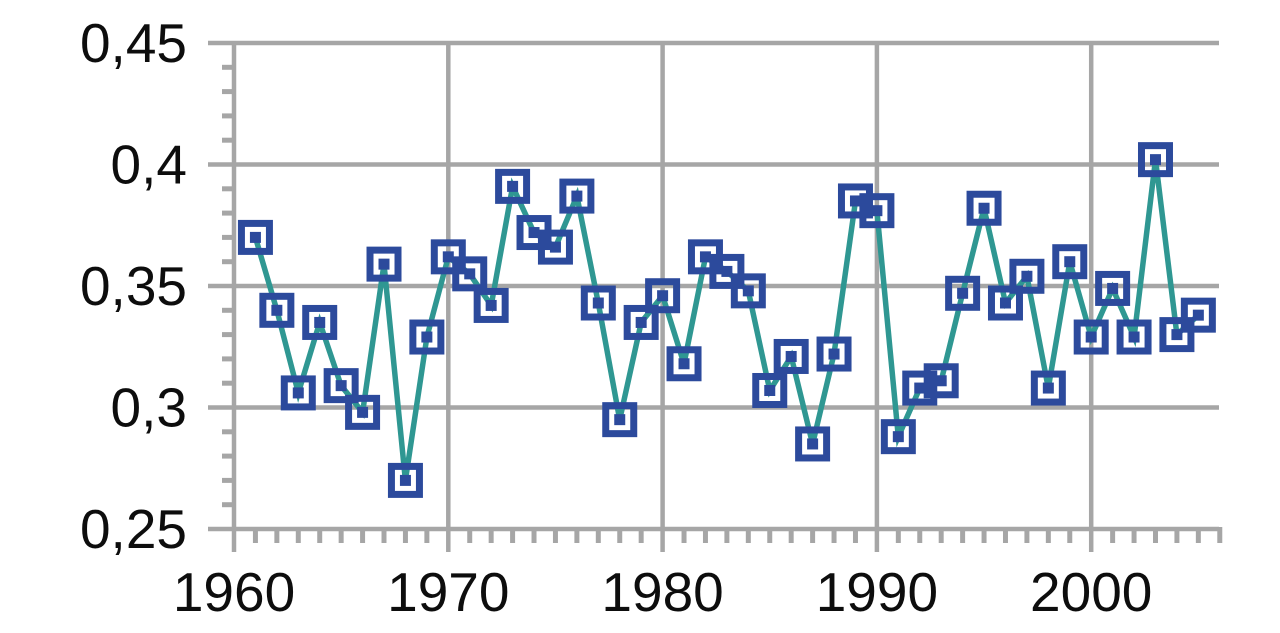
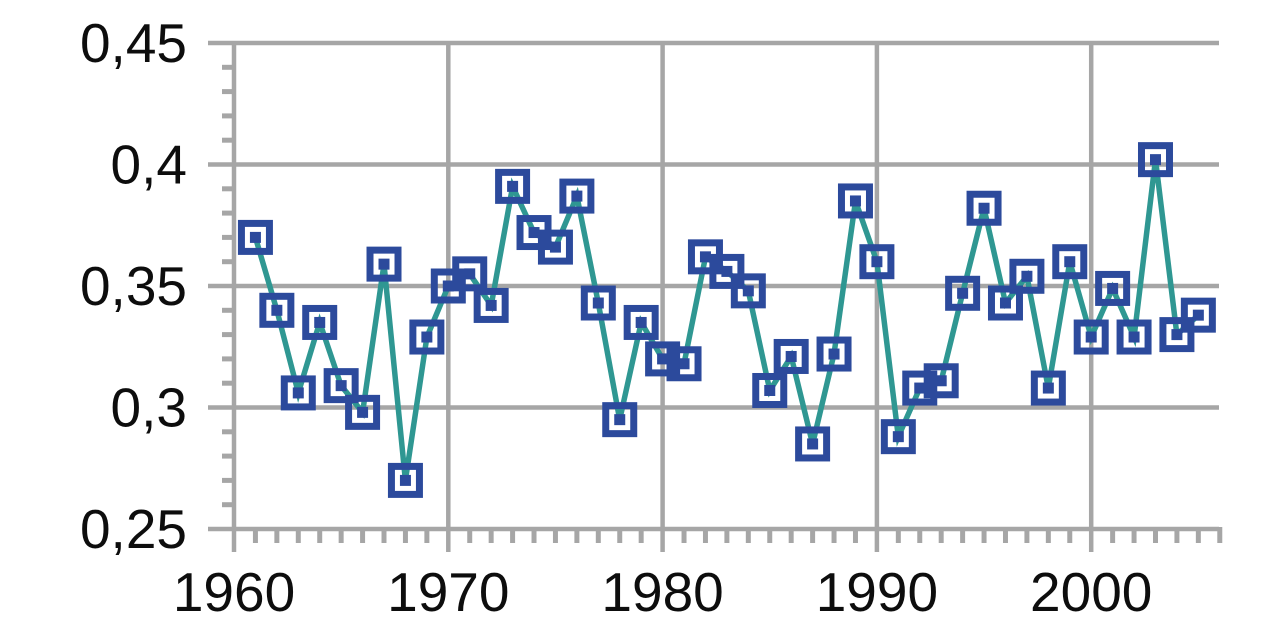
1970: 0,36 -> 0,35
1980: 0,35 -> 0,32
1990: 0,38 -> 0,36
